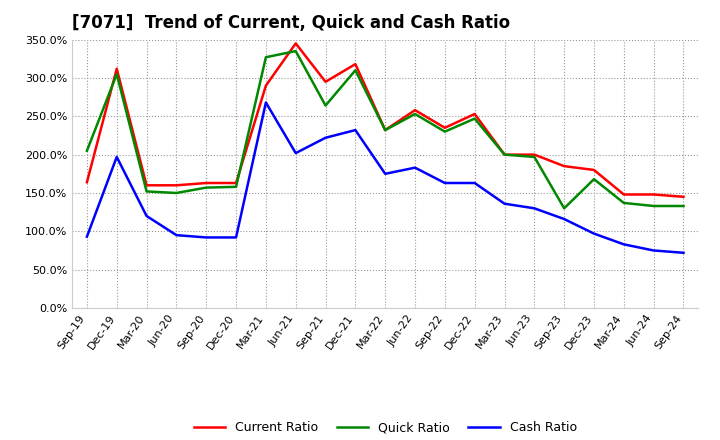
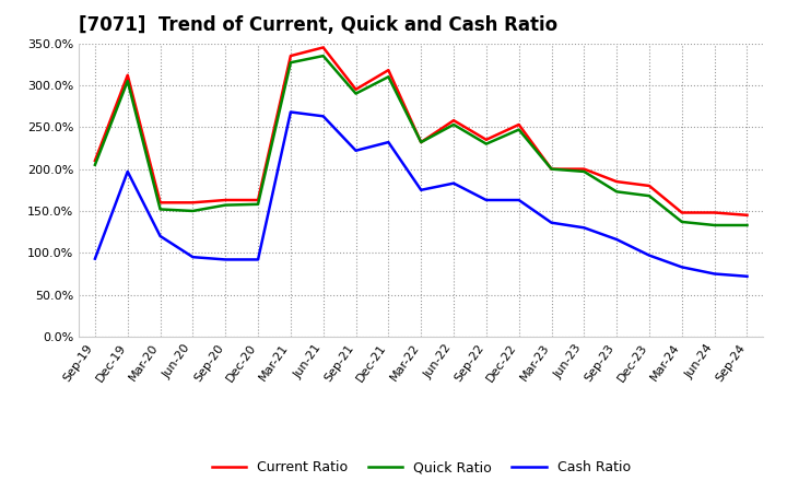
Current Ratio/Sep-19: 164% -> 210%
Current Ratio/Mar-21: 290% -> 335%
Cash Ratio/Jun-21: 202% -> 263%
Quick Ratio/Sep-21: 264% -> 290%
Quick Ratio/Sep-23: 130% -> 173%
